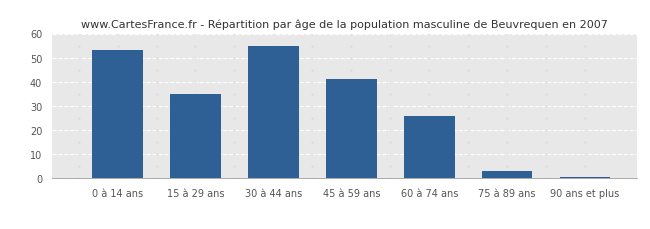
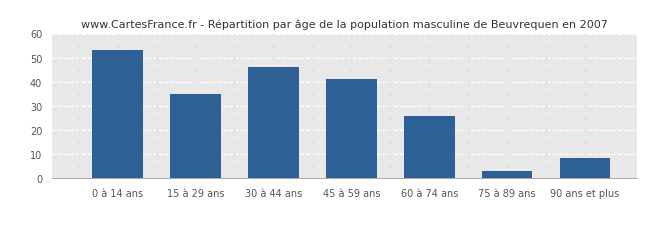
30 à 44 ans: 55.0 -> 46.0
90 ans et plus: 0.5 -> 8.5
